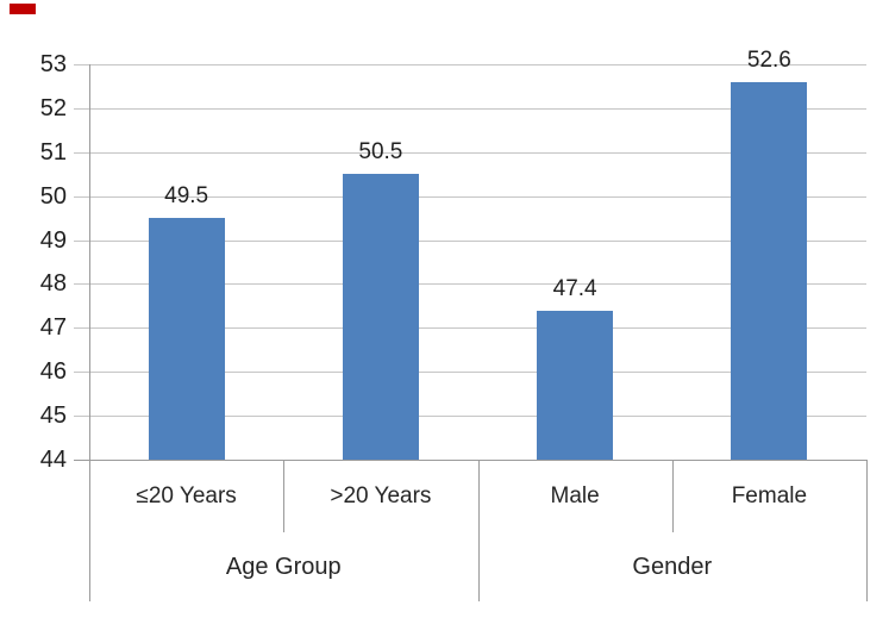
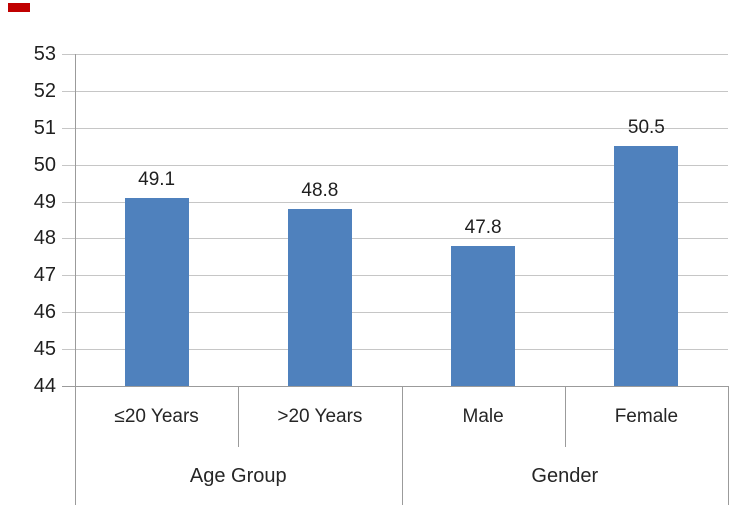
≤20 Years: 49.5 -> 49.1
>20 Years: 50.5 -> 48.8
Male: 47.4 -> 47.8
Female: 52.6 -> 50.5
